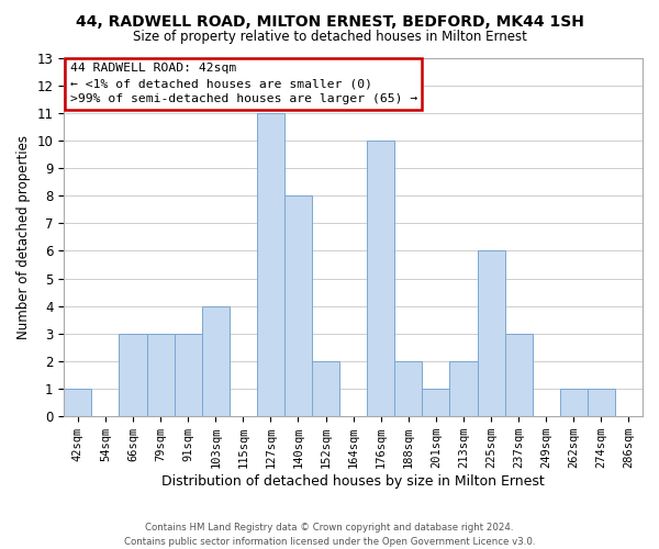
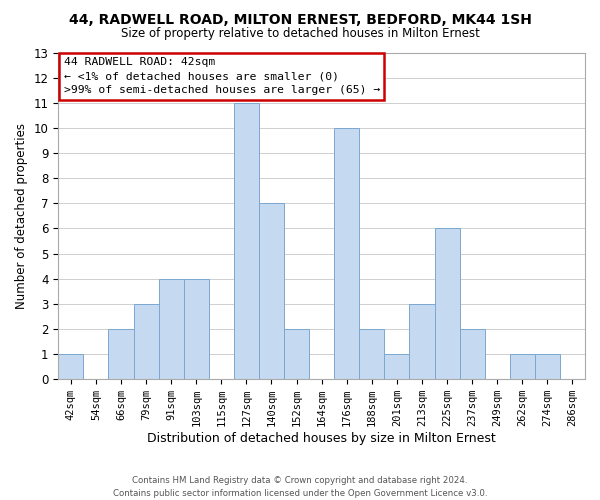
66sqm: 3 -> 2
91sqm: 3 -> 4
140sqm: 8 -> 7
213sqm: 2 -> 3
237sqm: 3 -> 2
